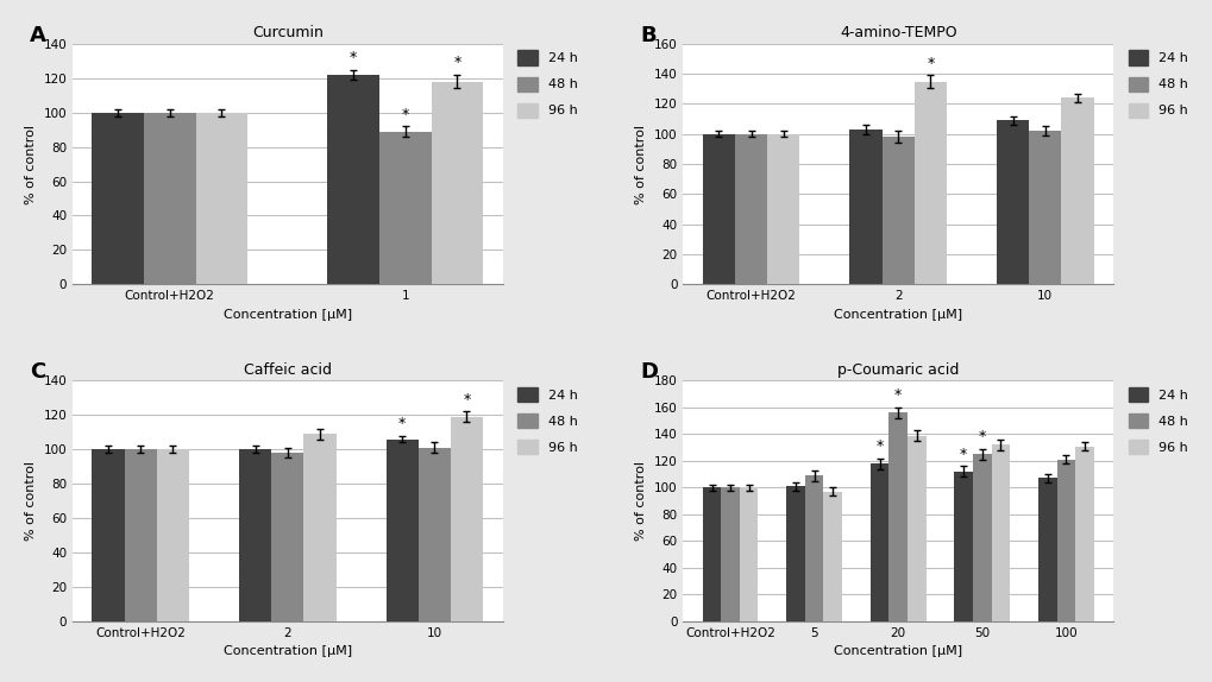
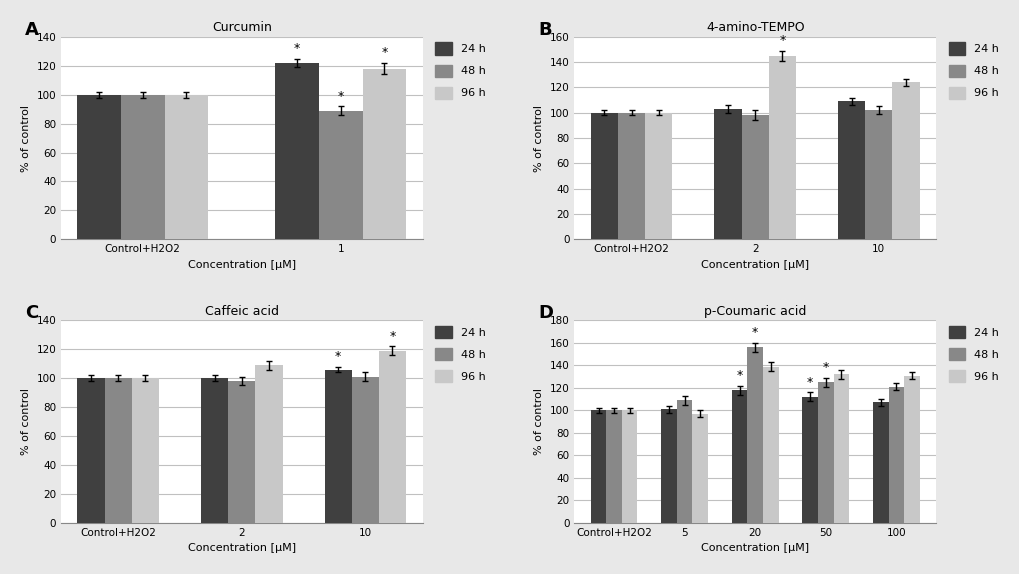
4-amino-TEMPO/96 h/2: 135 -> 145
